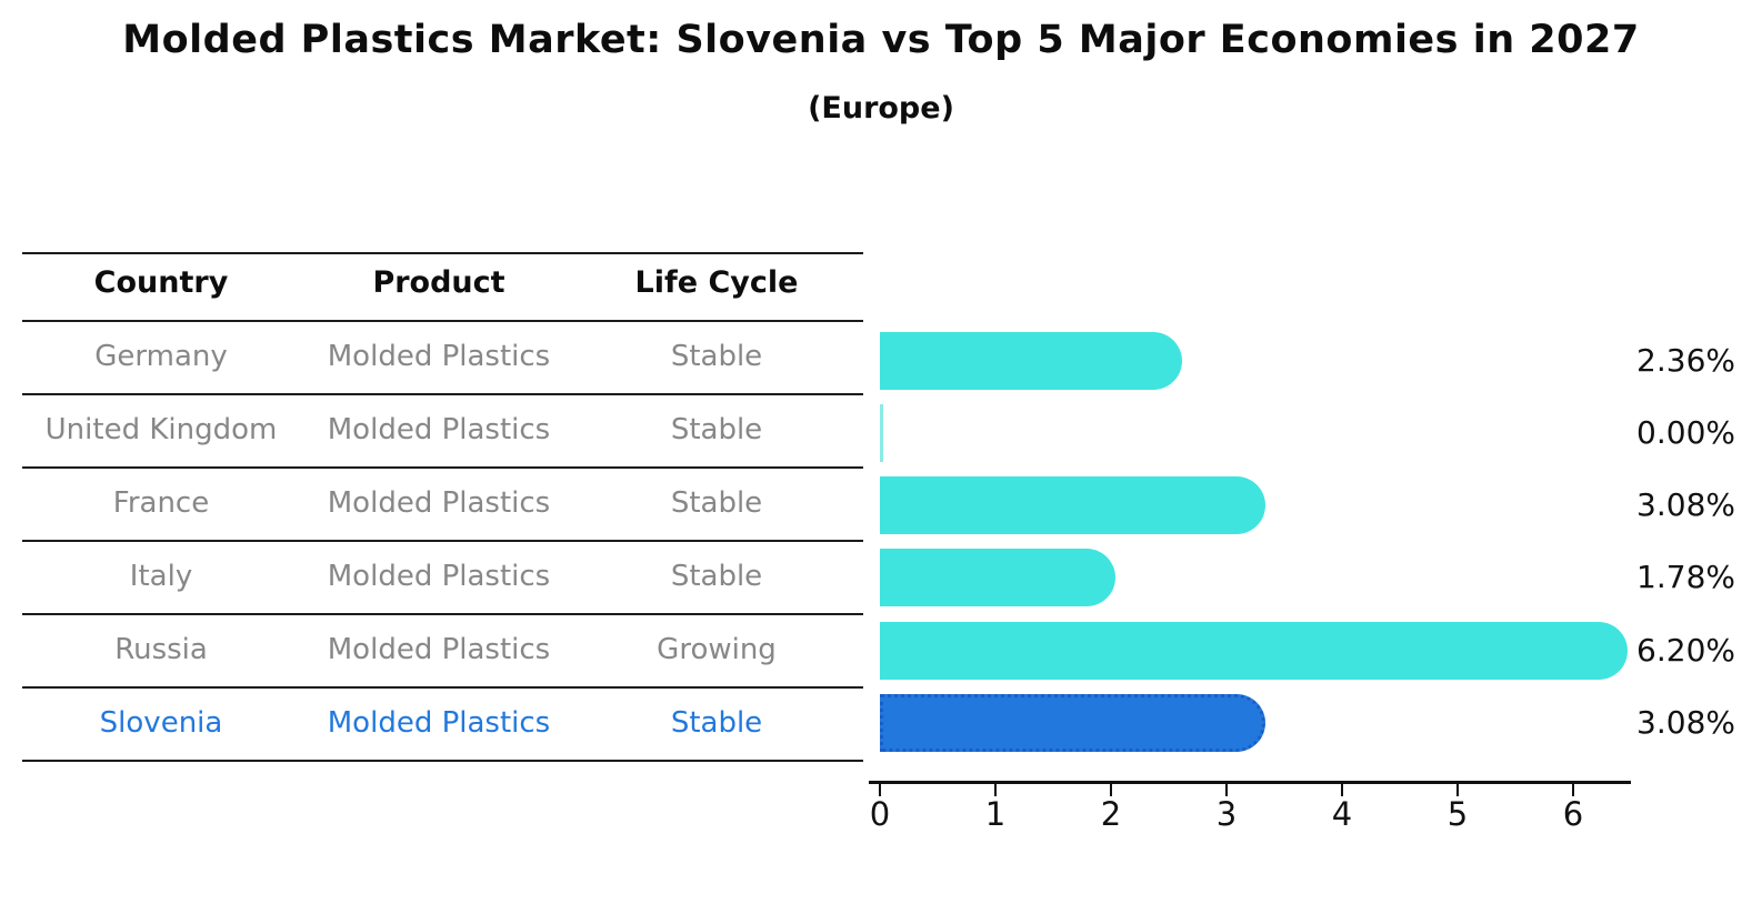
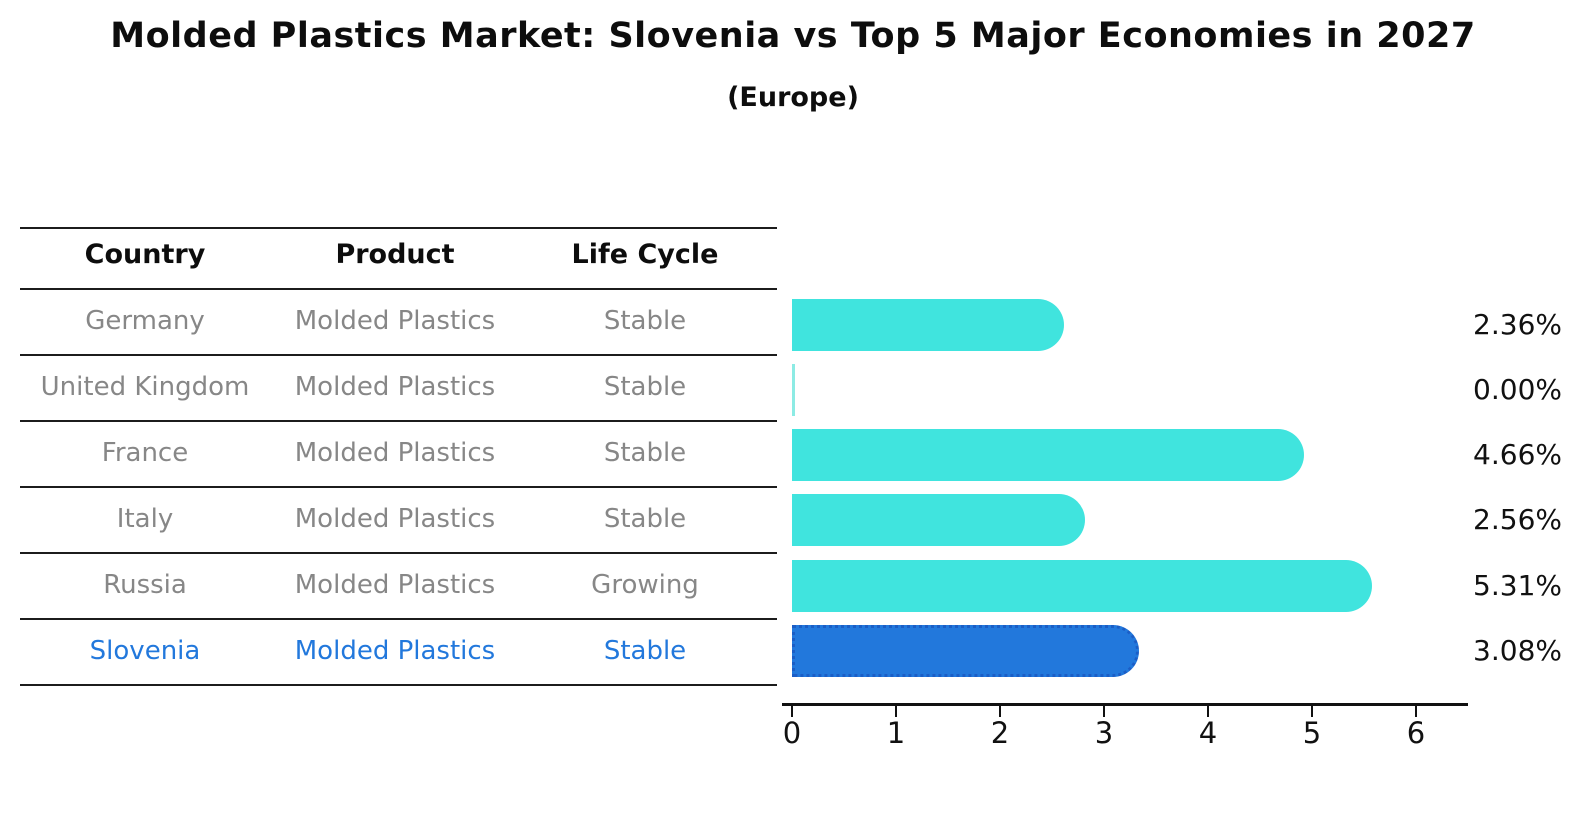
France: 3.08% -> 4.66%
Italy: 1.78% -> 2.56%
Russia: 6.20% -> 5.31%
